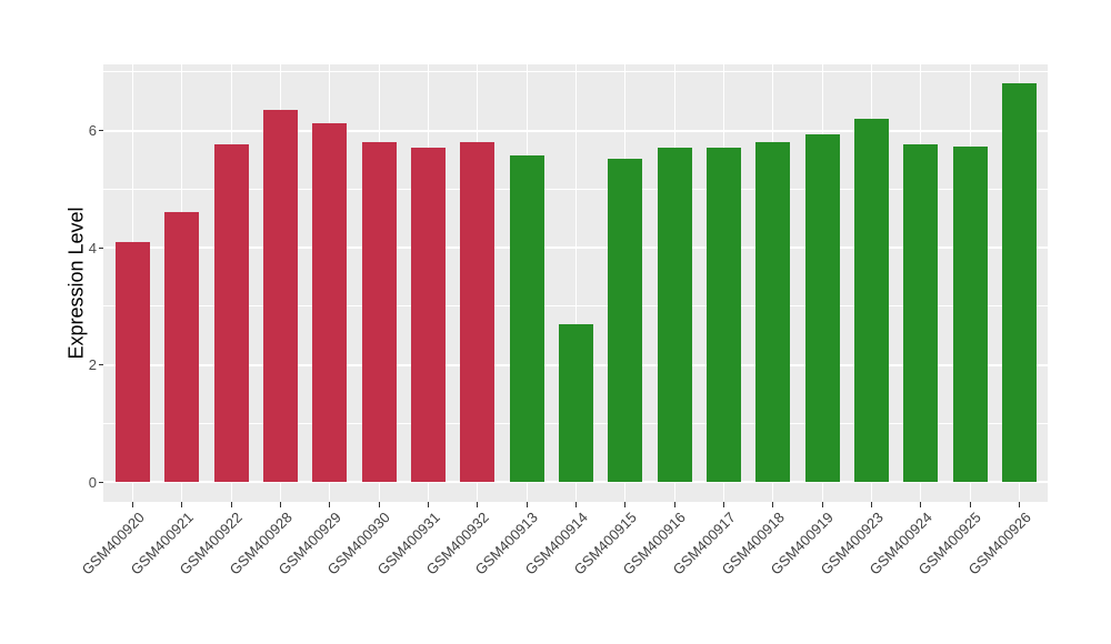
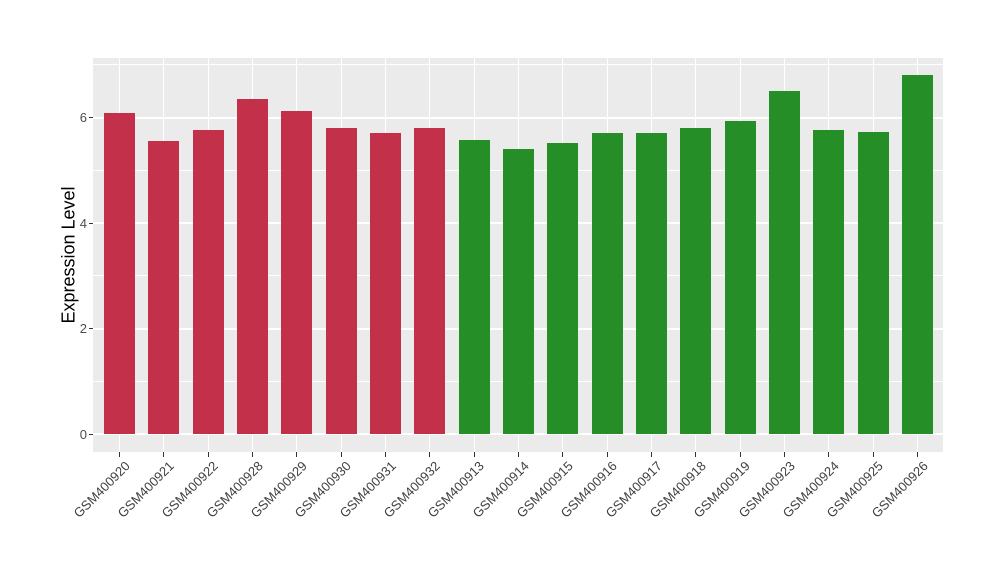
GSM400920: 4.1 -> 6.1
GSM400921: 4.6 -> 5.5
GSM400914: 2.7 -> 5.4
GSM400923: 6.2 -> 6.5
